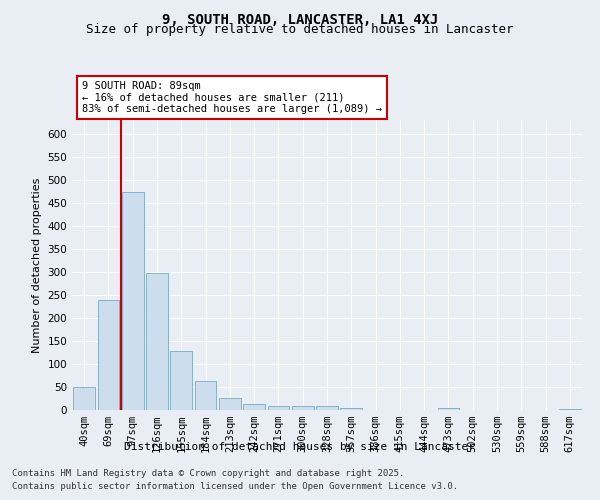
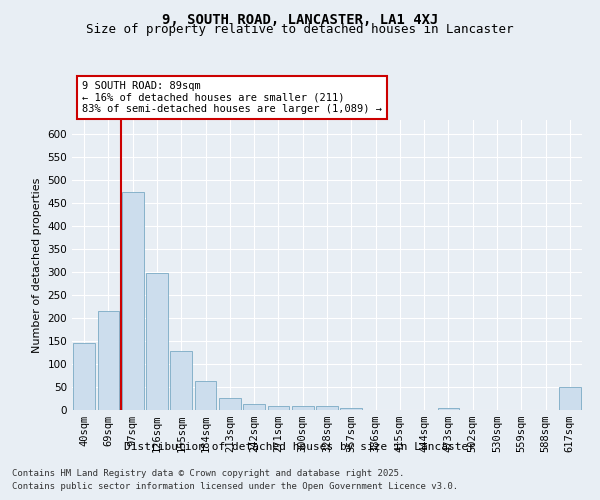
40sqm: 49 -> 145
69sqm: 239 -> 215
617sqm: 3 -> 50
